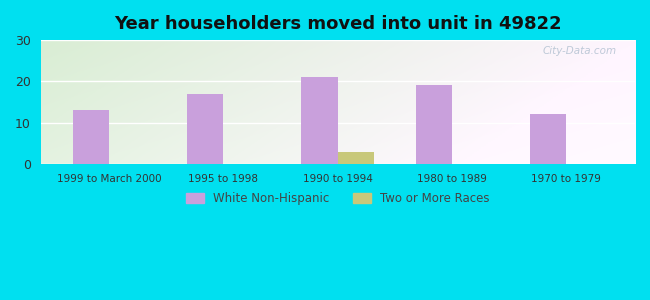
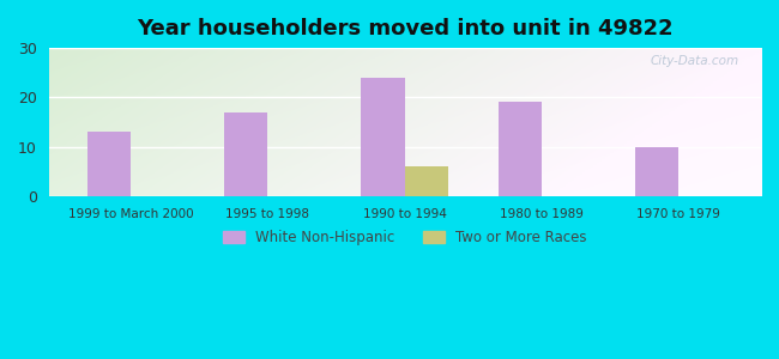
White Non-Hispanic/1990 to 1994: 21 -> 24
Two or More Races/1990 to 1994: 3 -> 6
White Non-Hispanic/1970 to 1979: 12 -> 10
